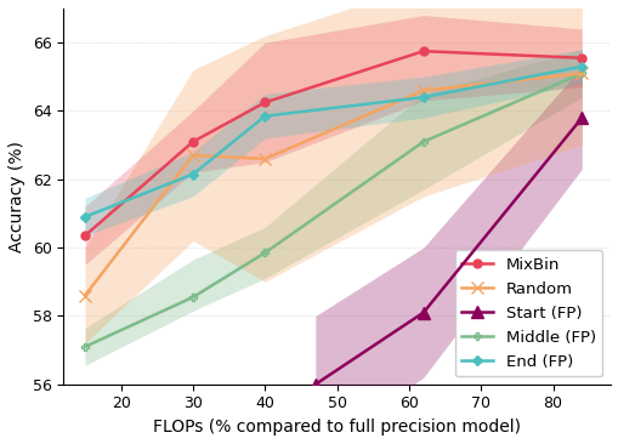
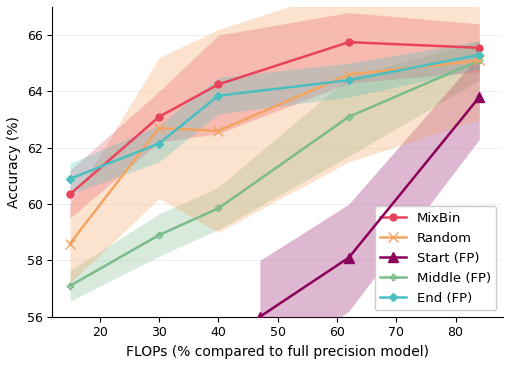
Middle (FP)/30: 58.55 -> 58.90
